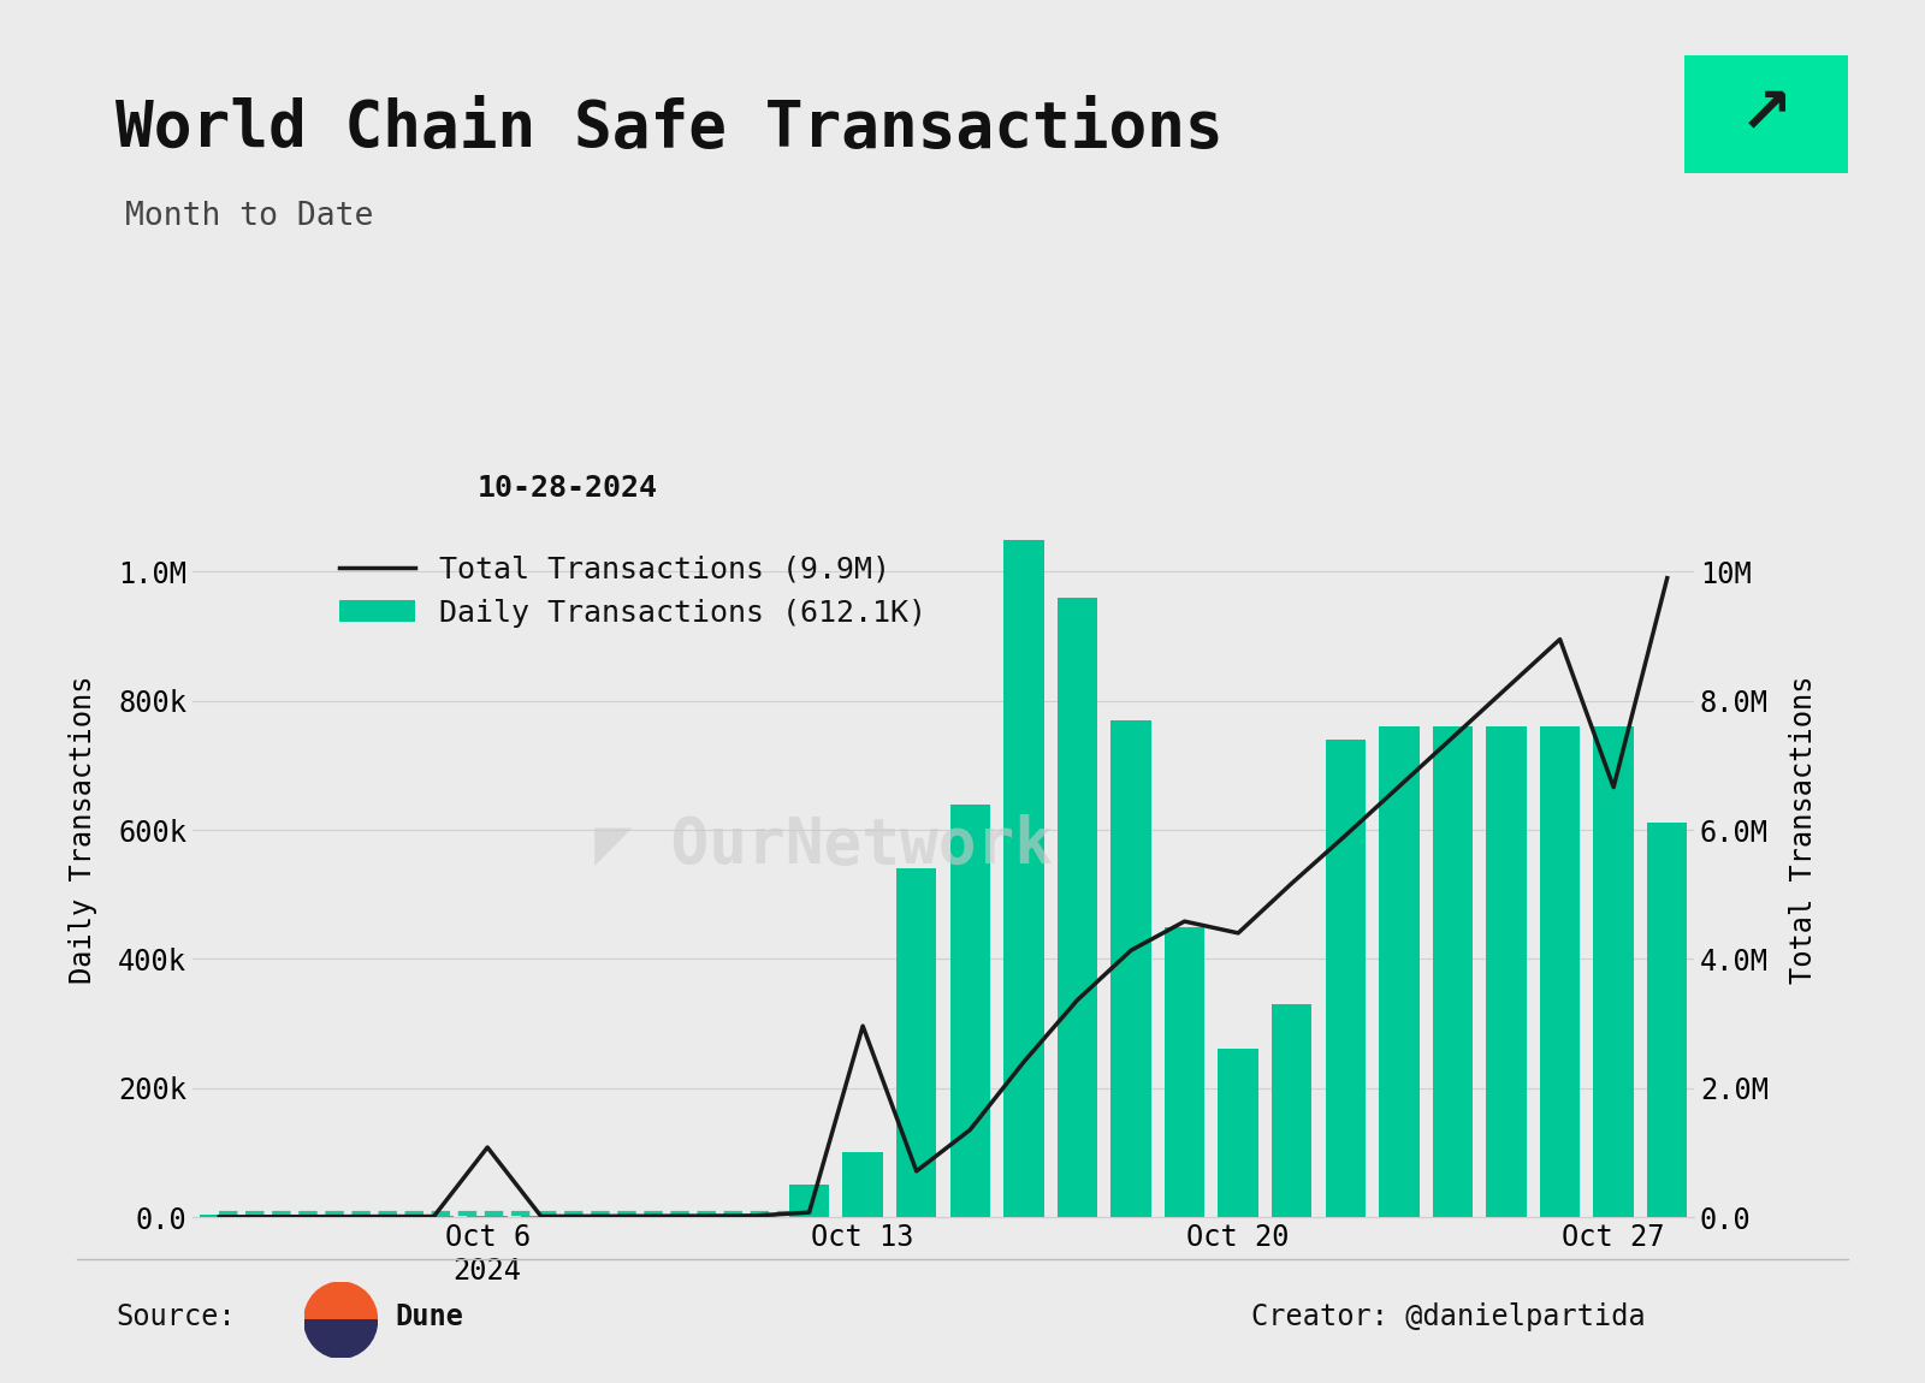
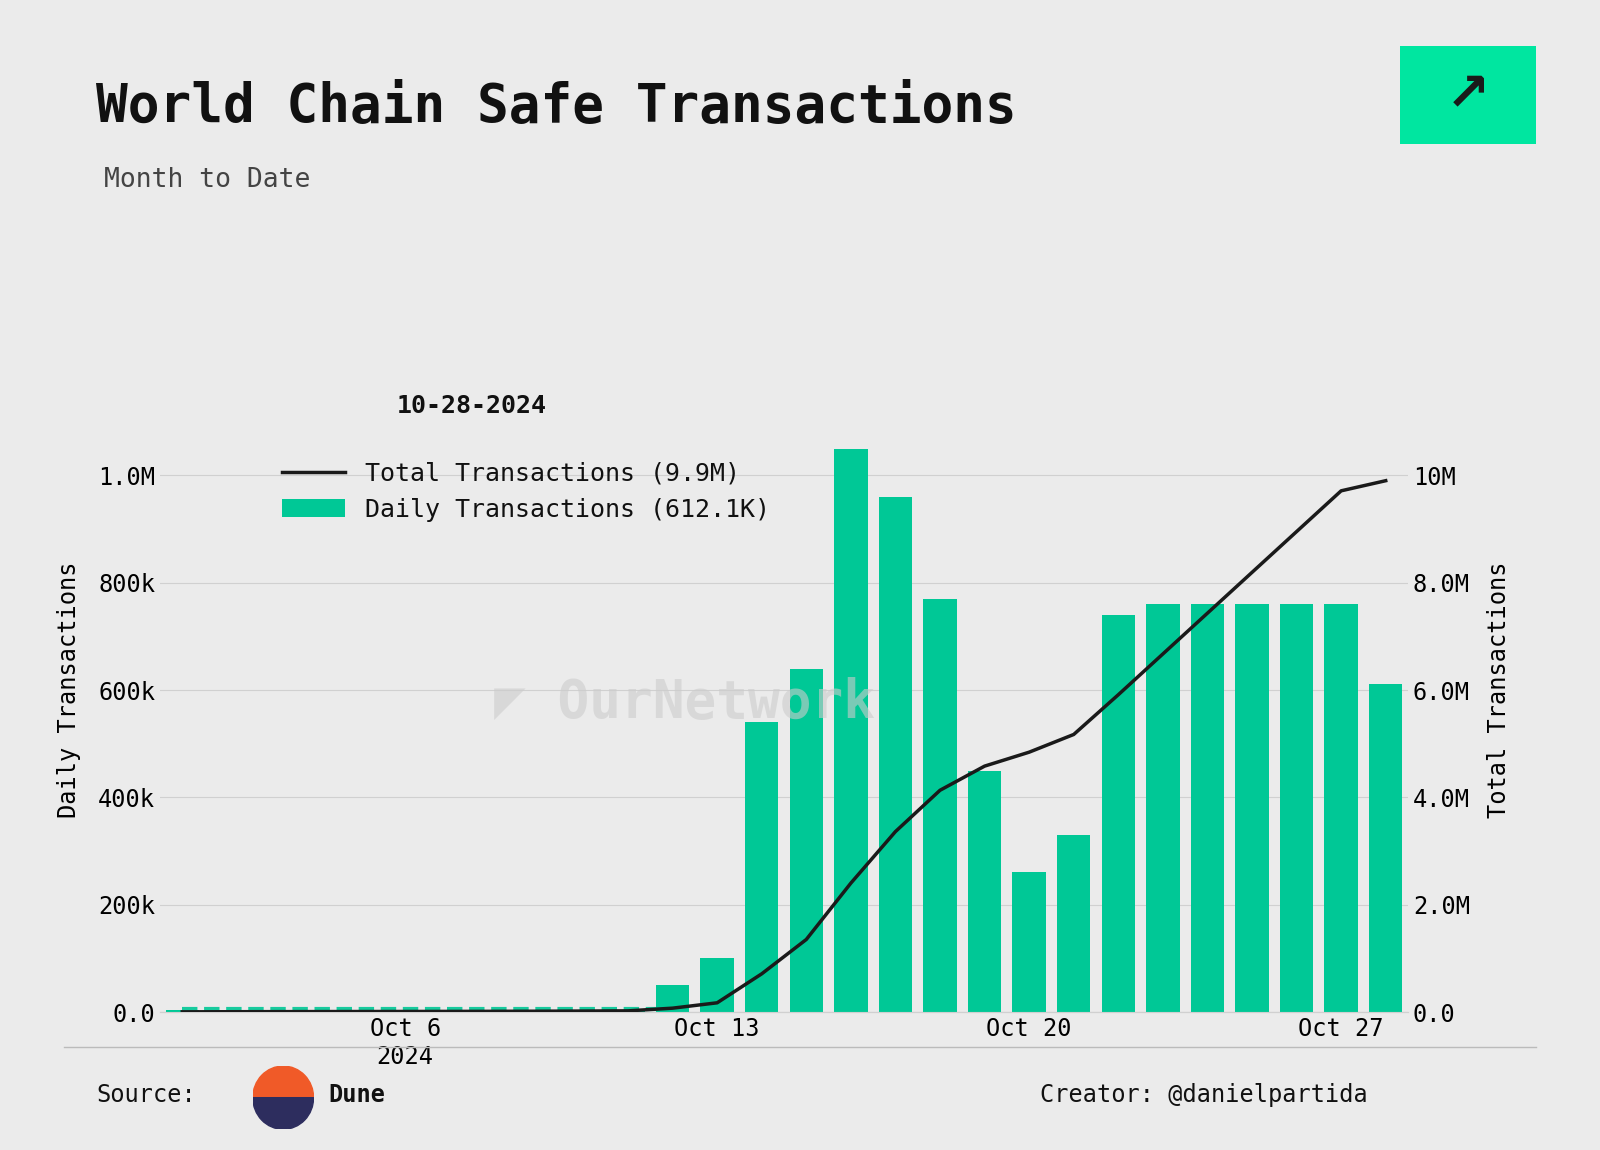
Total Transactions (9.9M)/Oct 6 2024: 1.08M -> 0.01M
Total Transactions (9.9M)/Oct 13: 2.96M -> 0.17M
Total Transactions (9.9M)/Oct 20: 4.40M -> 4.84M
Total Transactions (9.9M)/Oct 27: 6.66M -> 9.71M
